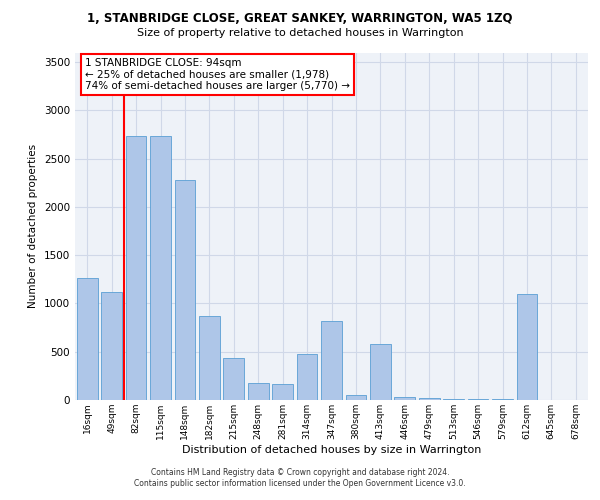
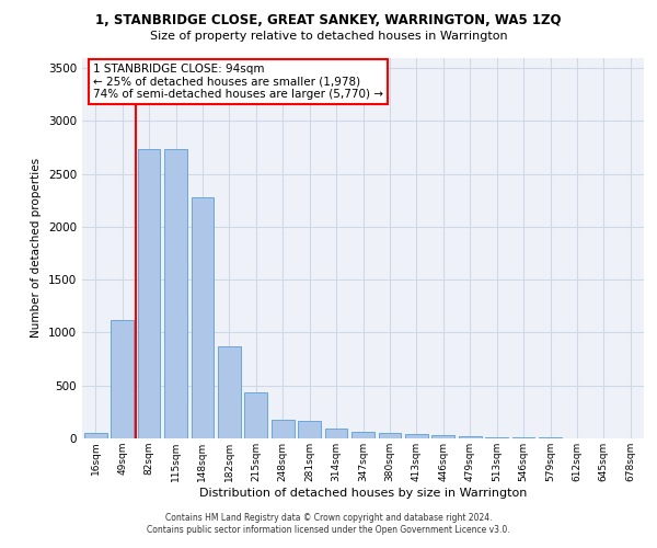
16sqm: 1260 -> 50
314sqm: 480 -> 90
347sqm: 820 -> 60
413sqm: 580 -> 40
612sqm: 1100 -> 0
